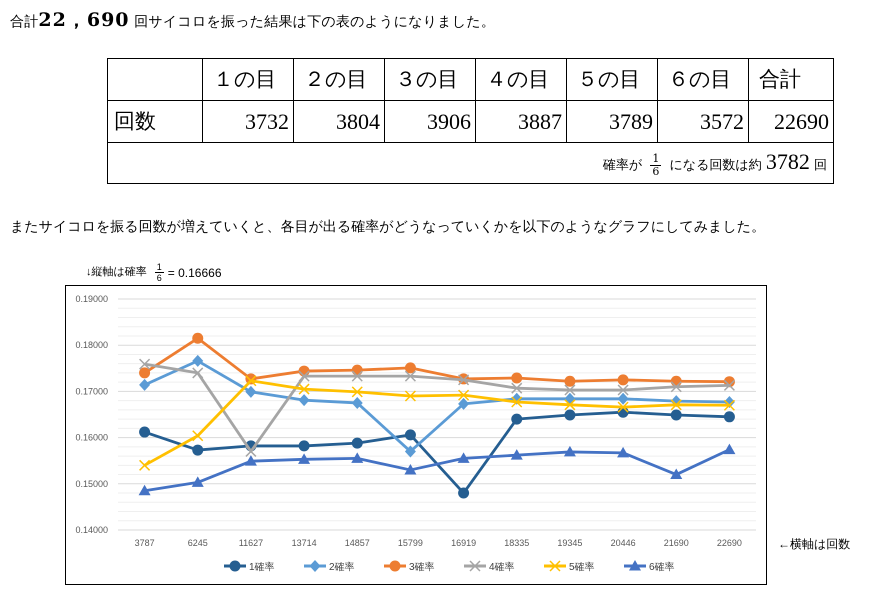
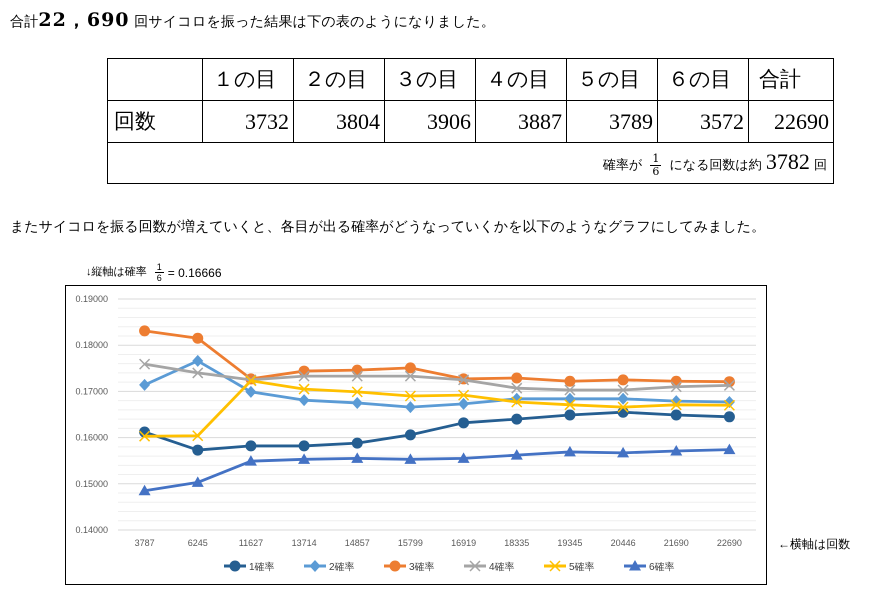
3確率/3787: 0.174 -> 0.183
5確率/3787: 0.154 -> 0.160
4確率/11627: 0.157 -> 0.172
2確率/15799: 0.157 -> 0.167
6確率/15799: 0.153 -> 0.155
1確率/16919: 0.148 -> 0.163
6確率/21690: 0.152 -> 0.157
